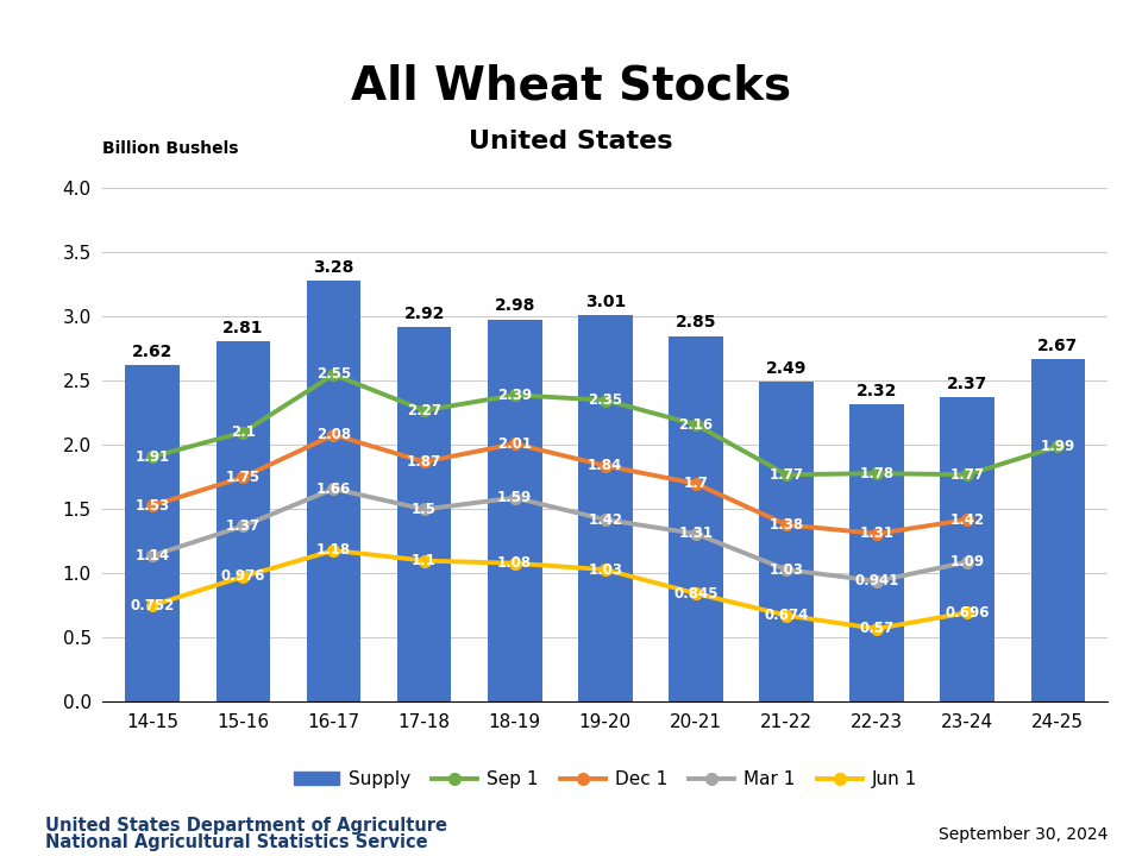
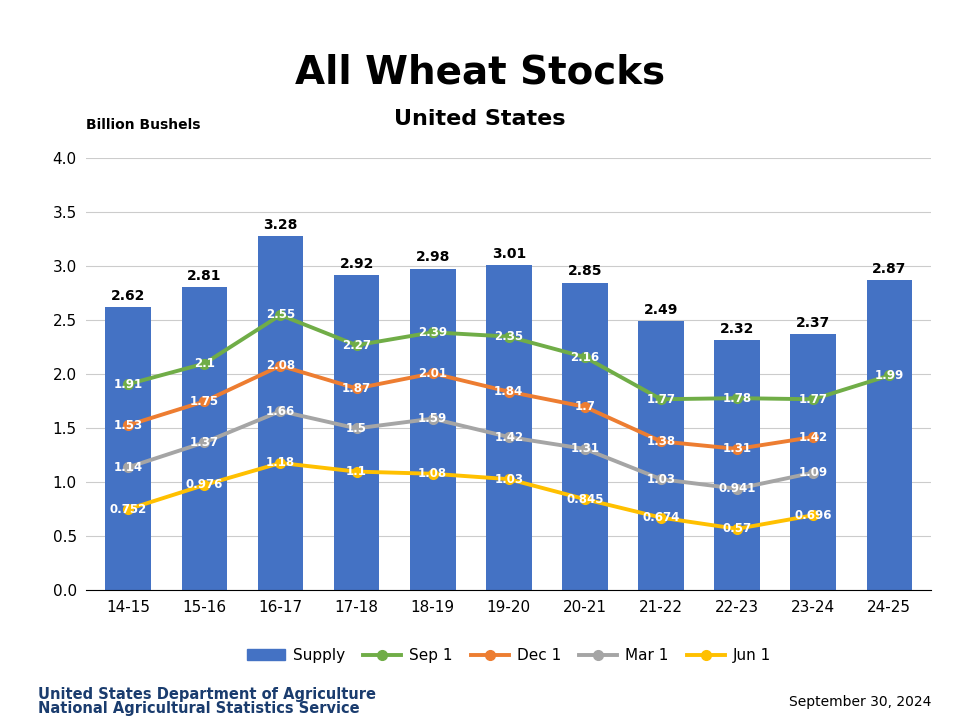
Supply/24-25: 2.67 -> 2.87
